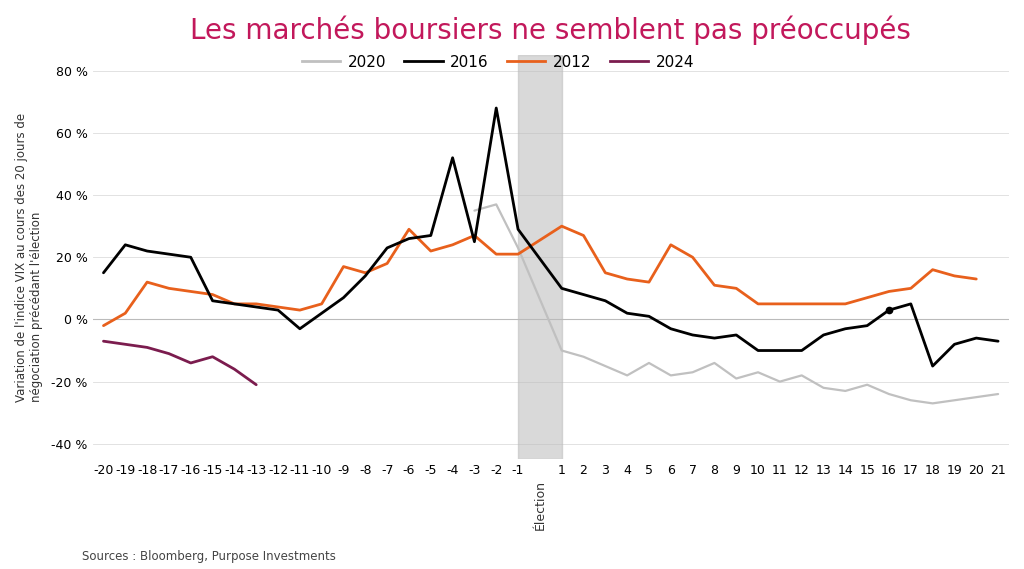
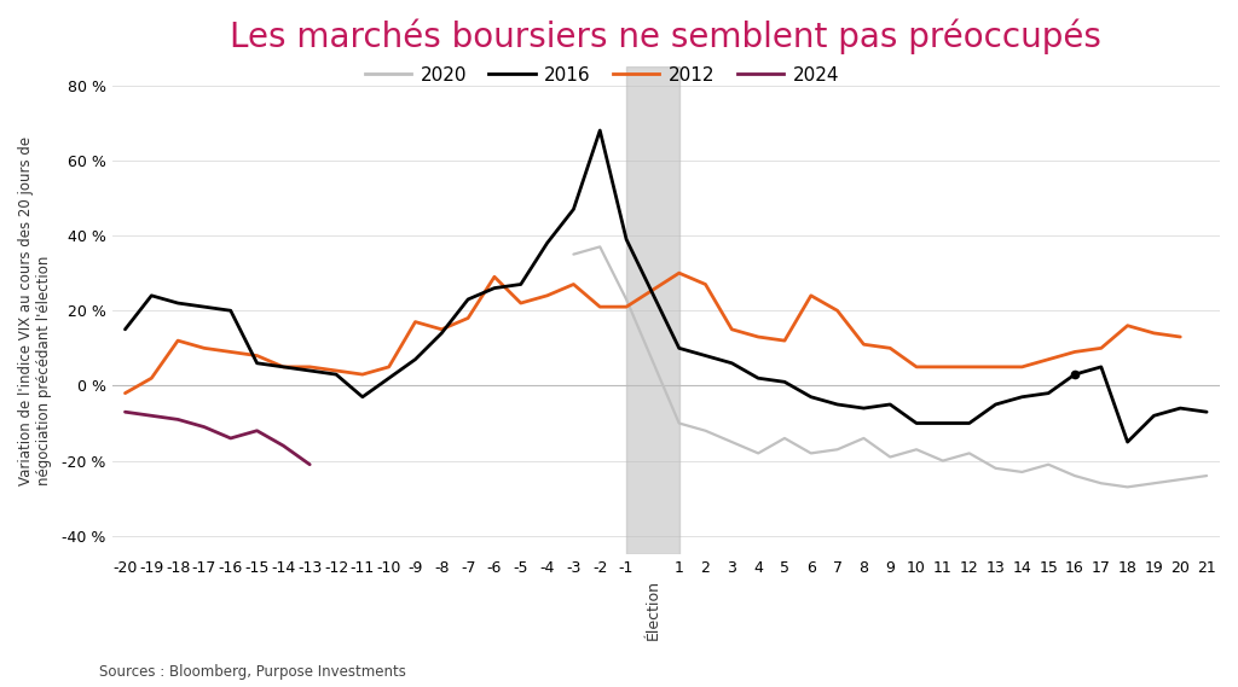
2016/-4: 52 % -> 38 %
2016/-3: 25 % -> 47 %
2016/-1: 29 % -> 39 %
